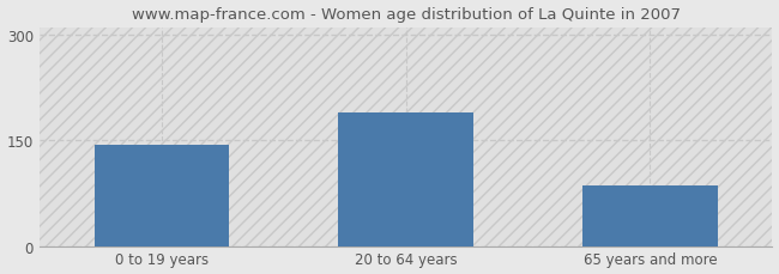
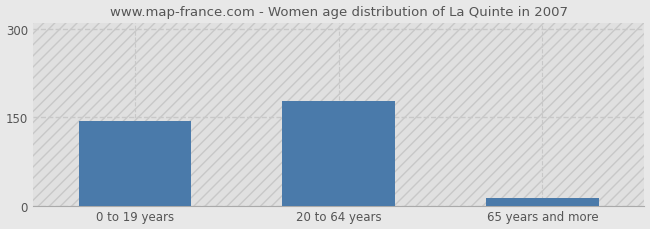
20 to 64 years: 190 -> 178
65 years and more: 86 -> 13
